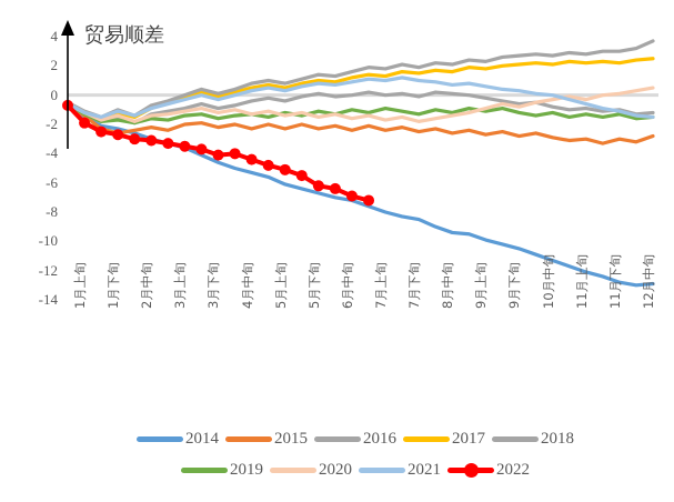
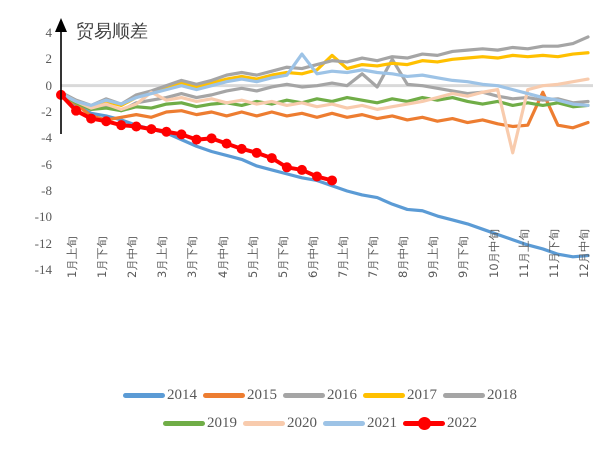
2020/3月上旬: -1.3 -> -0.5
2021/6月中旬: 0.7 -> 2.4
2017/7月上旬: 1.4 -> 2.3
2016/7月下旬: 0.1 -> 0.9
2016/8月中旬: 0.2 -> 2.0
2020/11月上旬: -0.1 -> -5.1
2015/11月下旬: -3.3 -> -0.5
